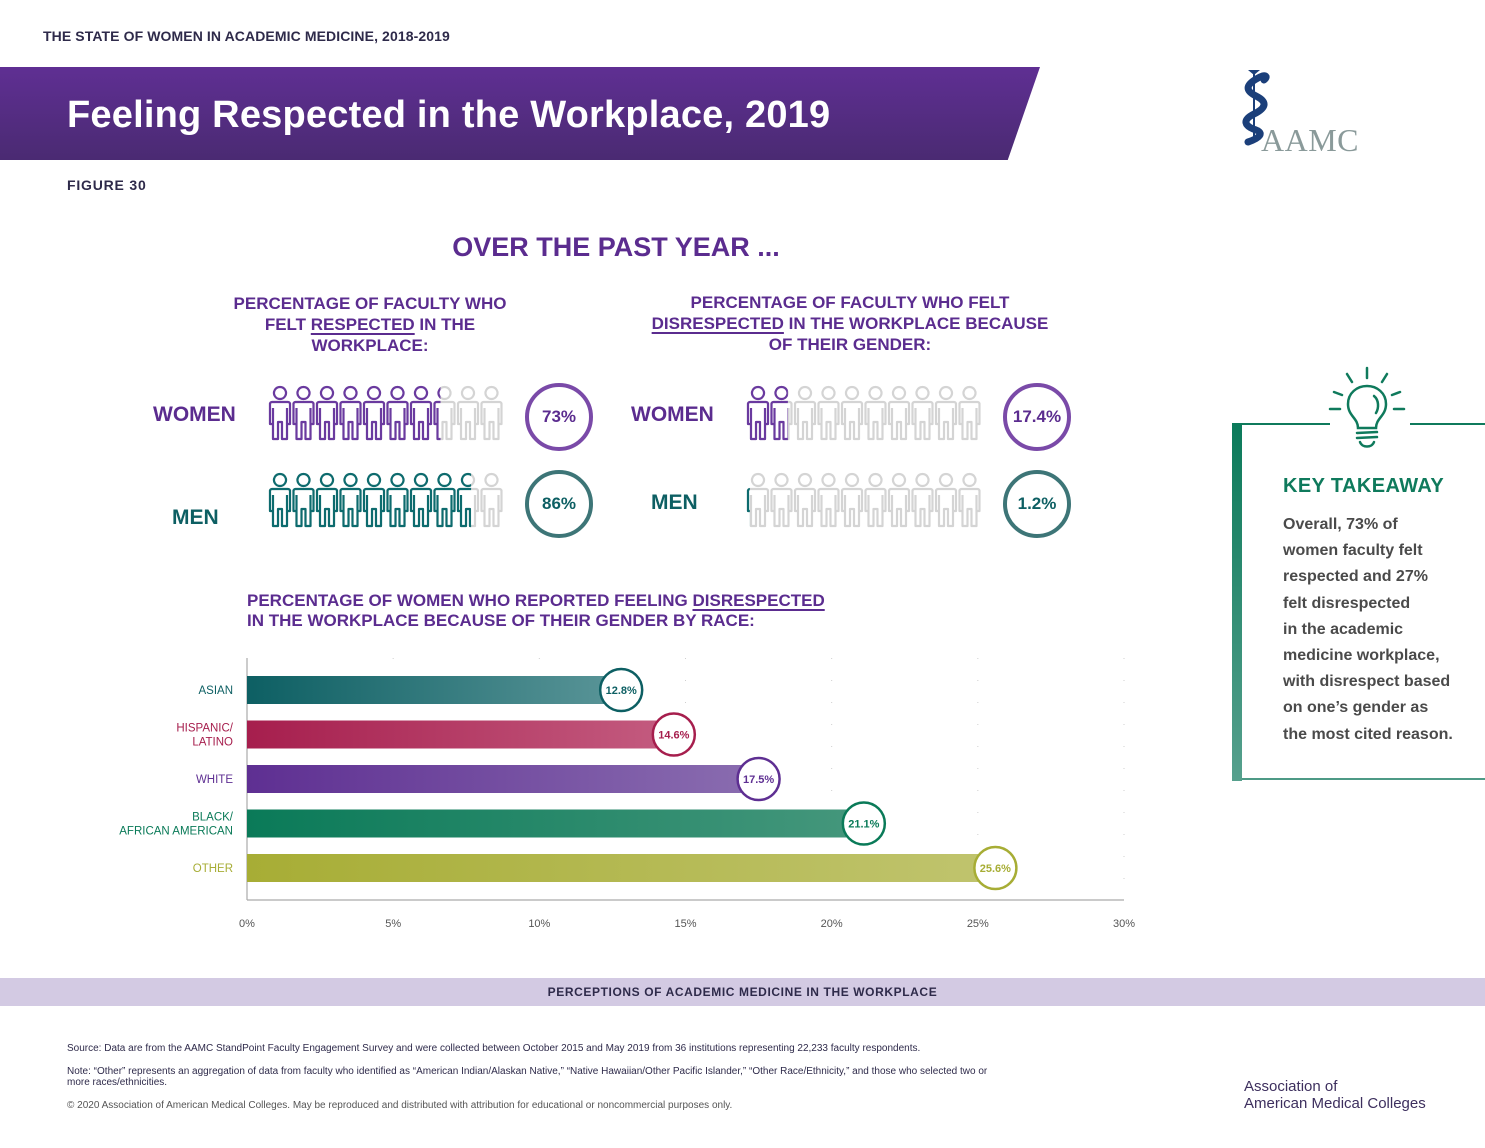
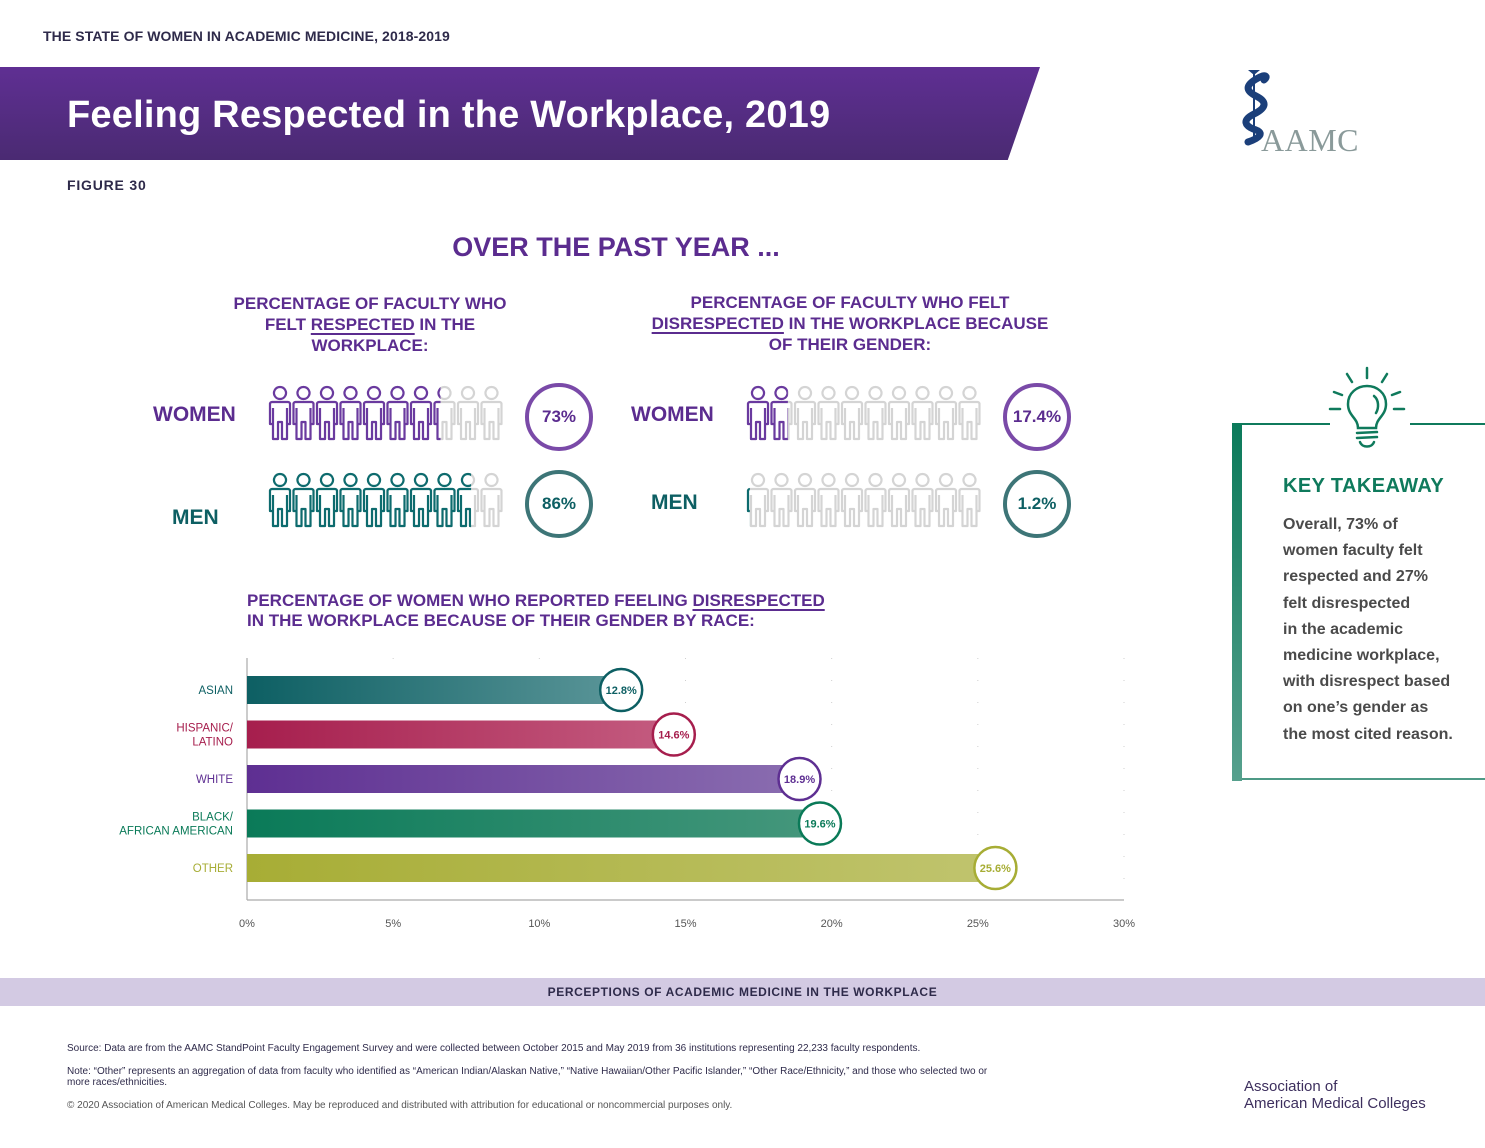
WHITE: 17.5% -> 18.9%
BLACK/ AFRICAN AMERICAN: 21.1% -> 19.6%
